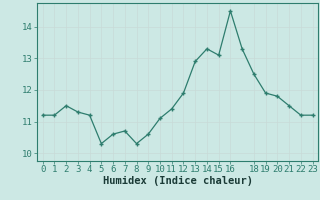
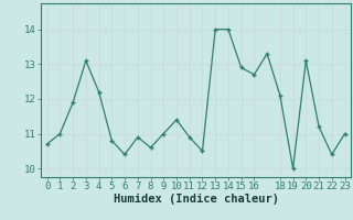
0: 11.2 -> 10.7
1: 11.2 -> 11.0
2: 11.5 -> 11.9
3: 11.3 -> 13.1
4: 11.2 -> 12.2
5: 10.3 -> 10.8
6: 10.6 -> 10.4
7: 10.7 -> 10.9
8: 10.3 -> 10.6
9: 10.6 -> 11.0
10: 11.1 -> 11.4
11: 11.4 -> 10.9
12: 11.9 -> 10.5
13: 12.9 -> 14.0
14: 13.3 -> 14.0
15: 13.1 -> 12.9
16: 14.5 -> 12.7
18: 12.5 -> 12.1
19: 11.9 -> 10.0
20: 11.8 -> 13.1
21: 11.5 -> 11.2
22: 11.2 -> 10.4
23: 11.2 -> 11.0
